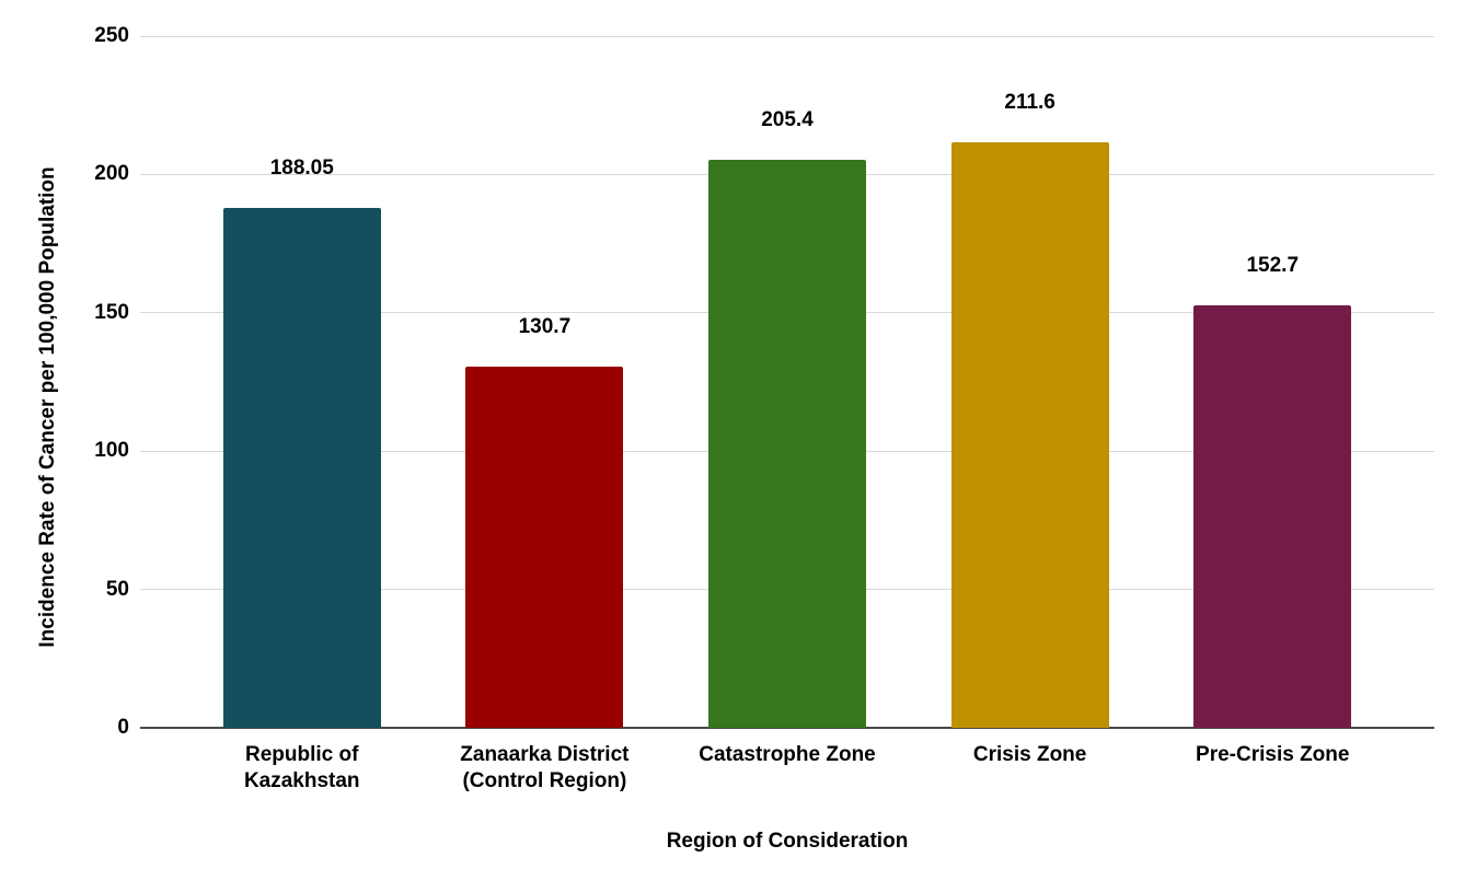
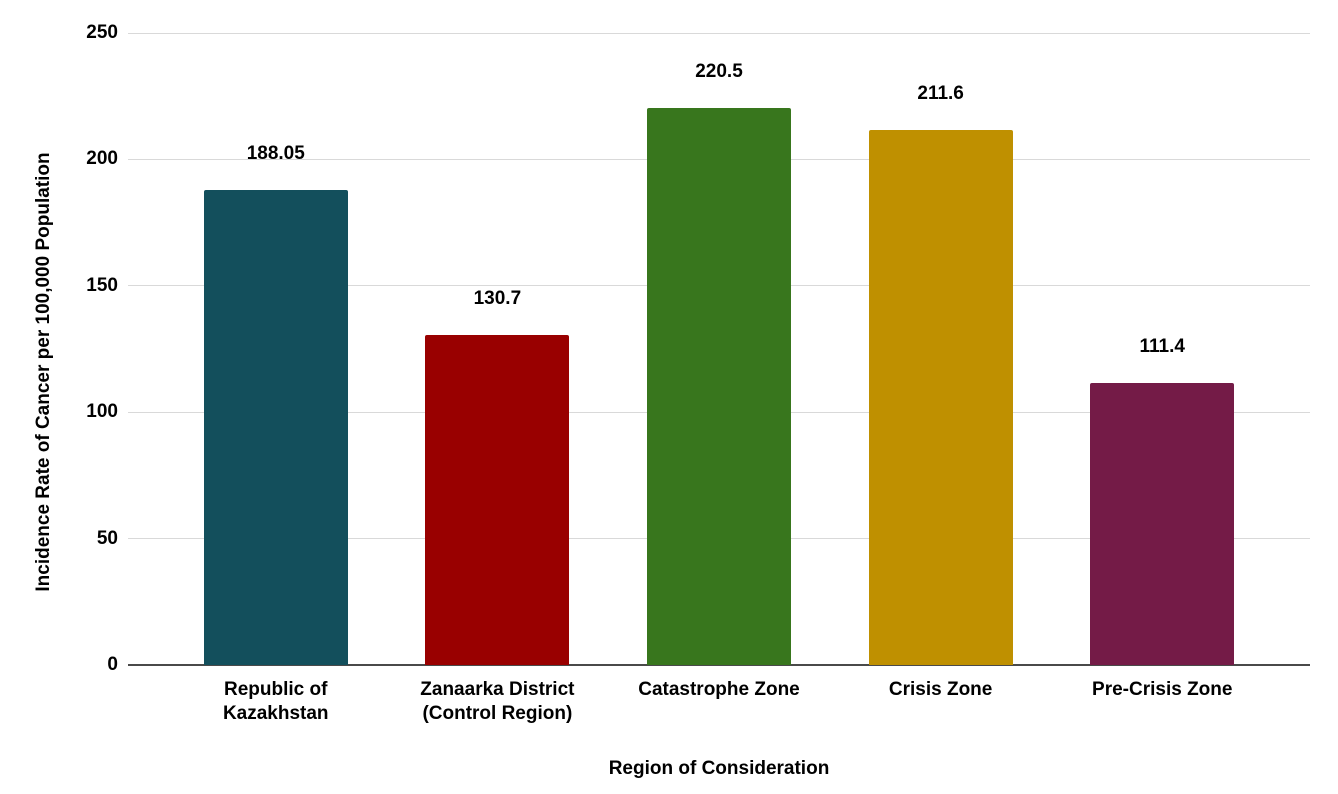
Catastrophe Zone: 205.4 -> 220.5
Pre-Crisis Zone: 152.7 -> 111.4
